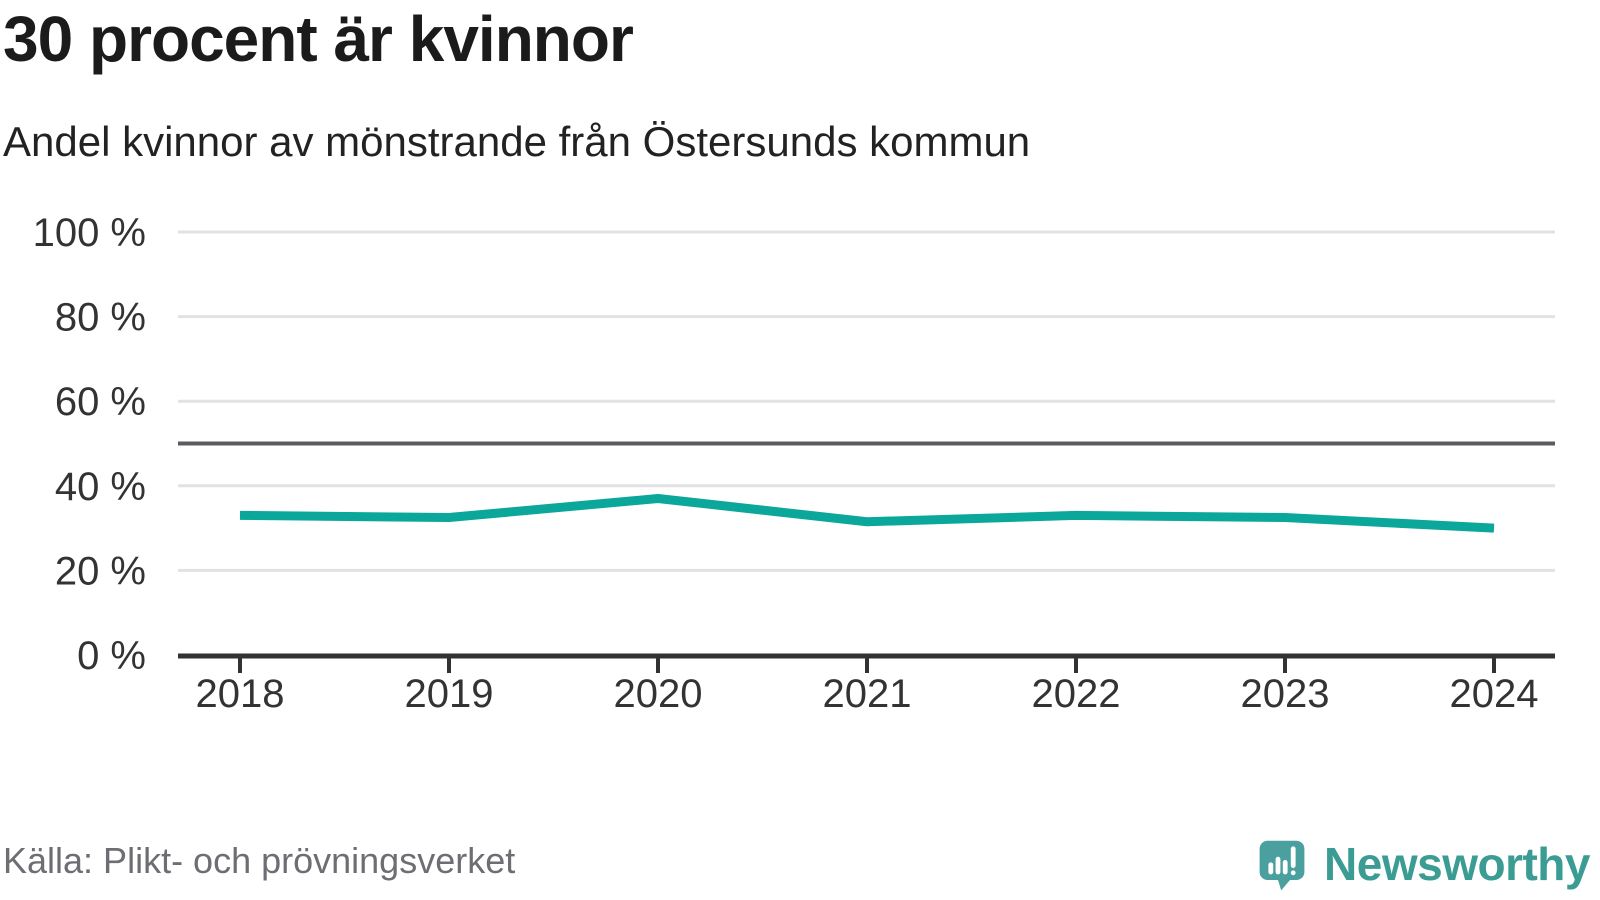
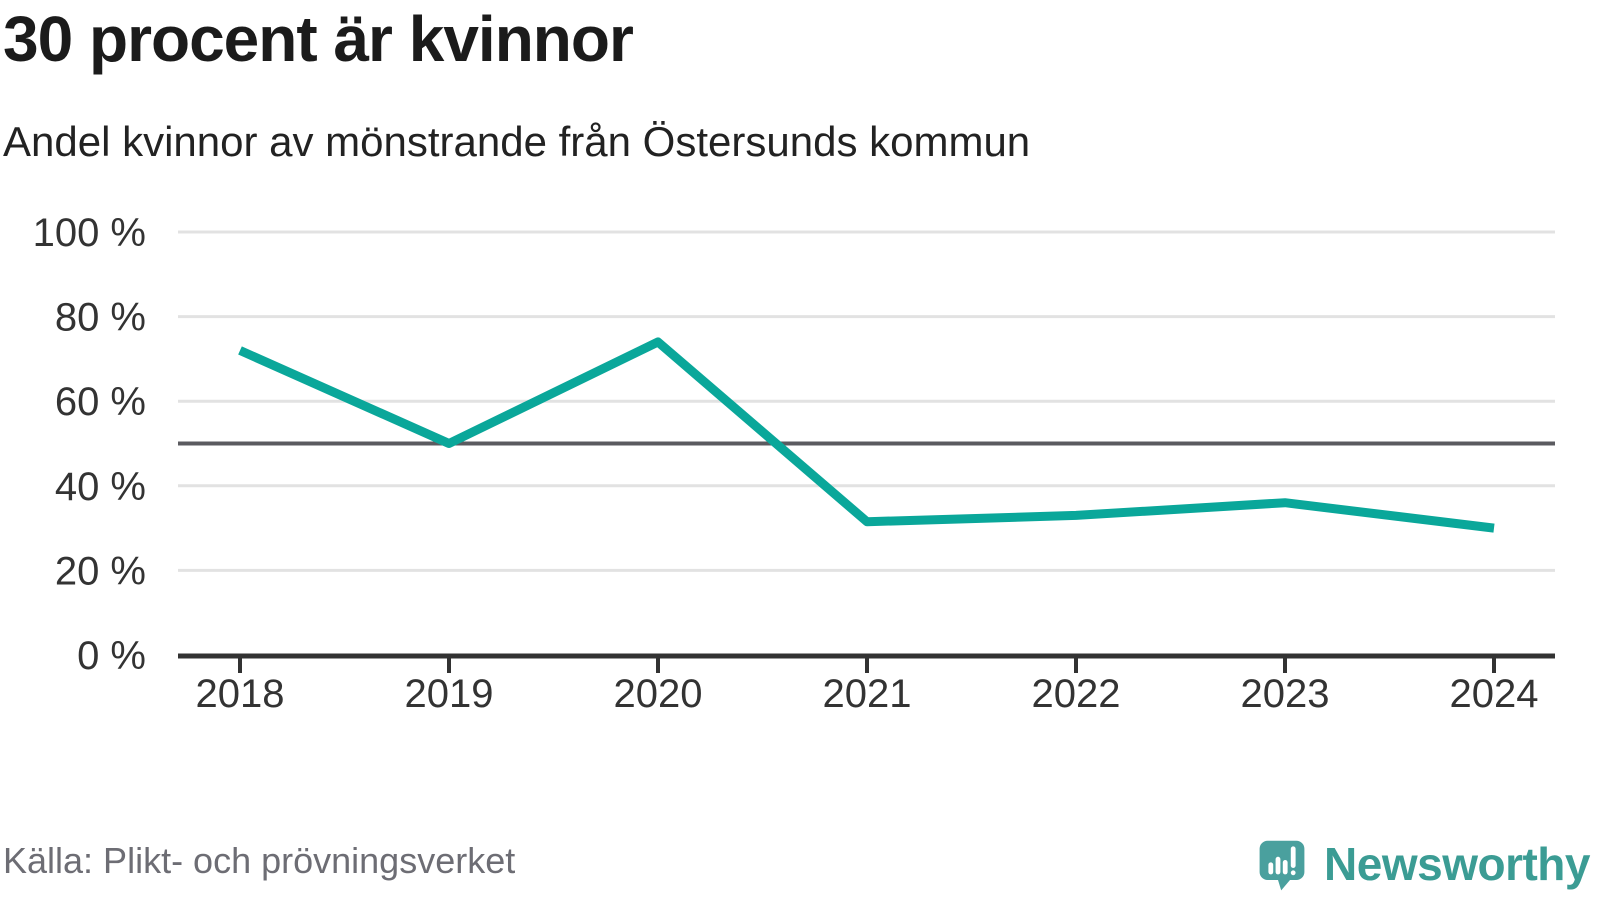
2018: 33% -> 72%
2019: 32% -> 50%
2020: 37% -> 74%
2023: 32% -> 36%
